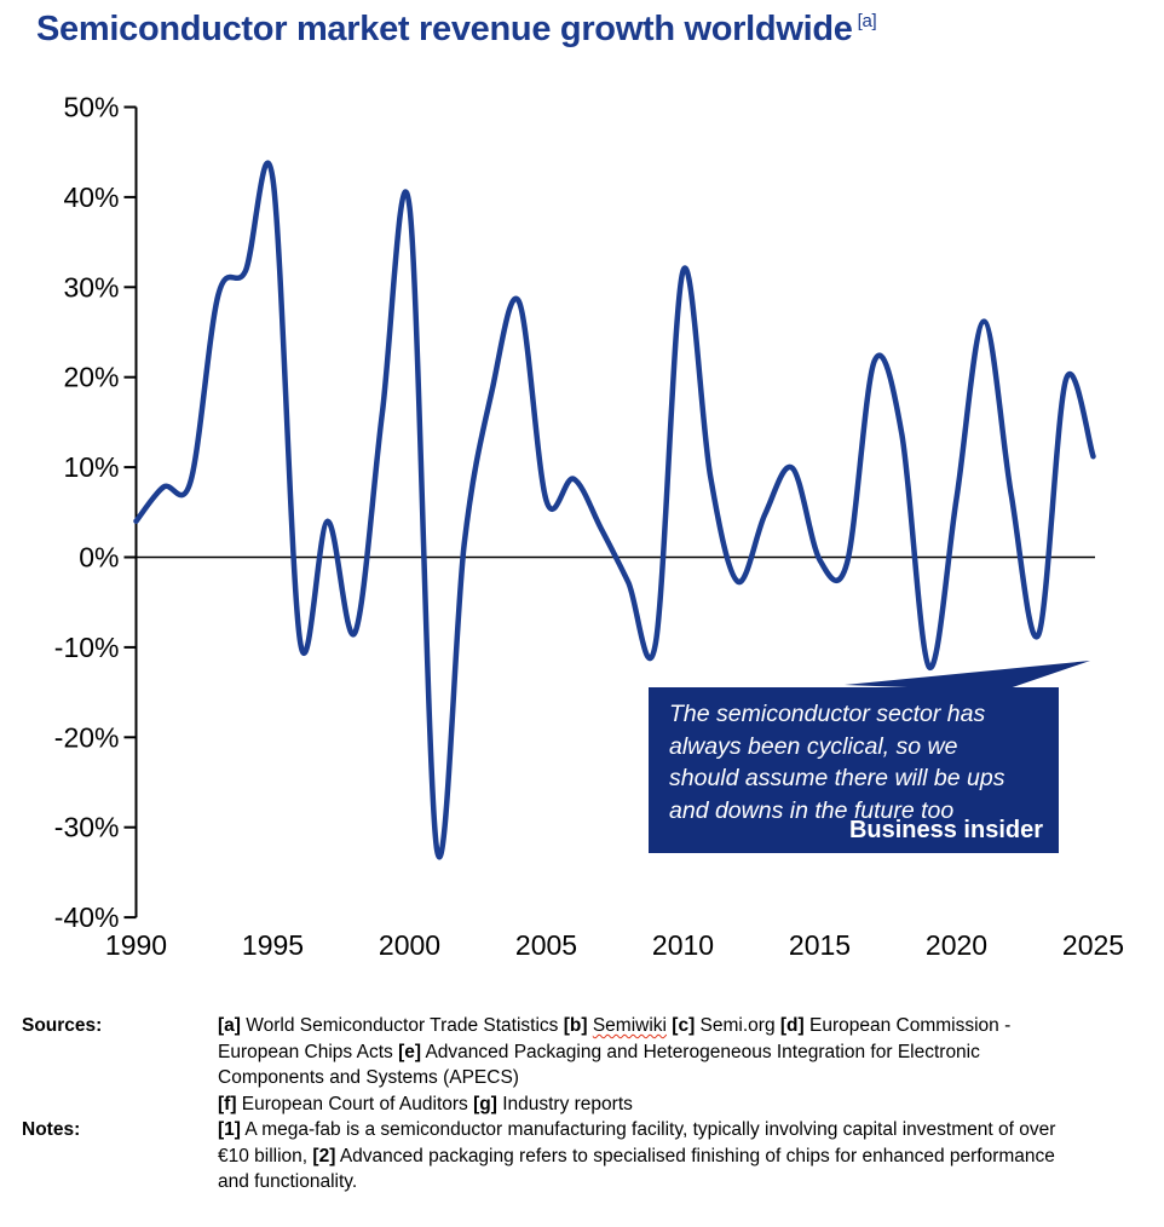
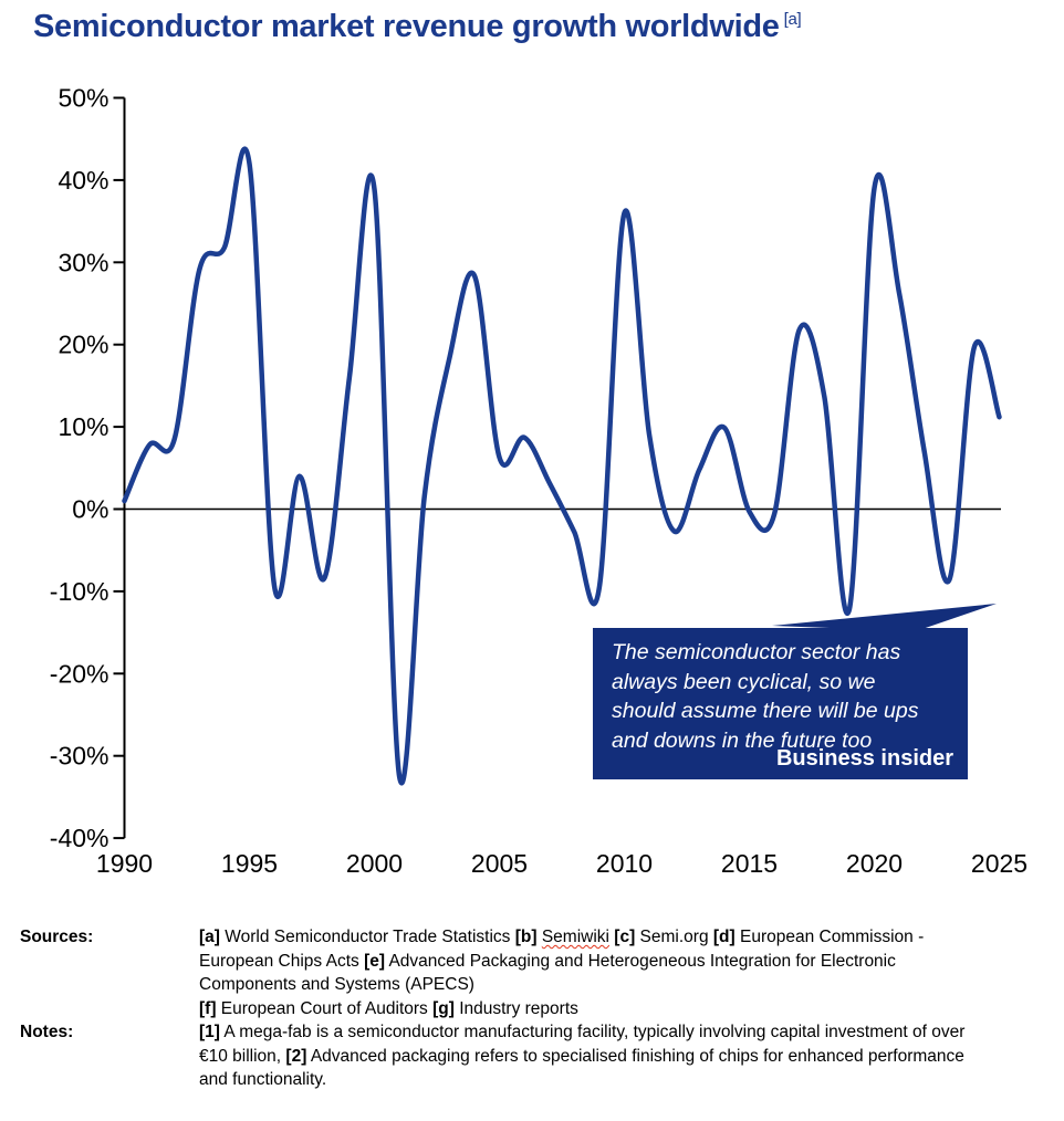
1990: 4% -> 1%
2010: 32% -> 36%
2020: 6% -> 39%
